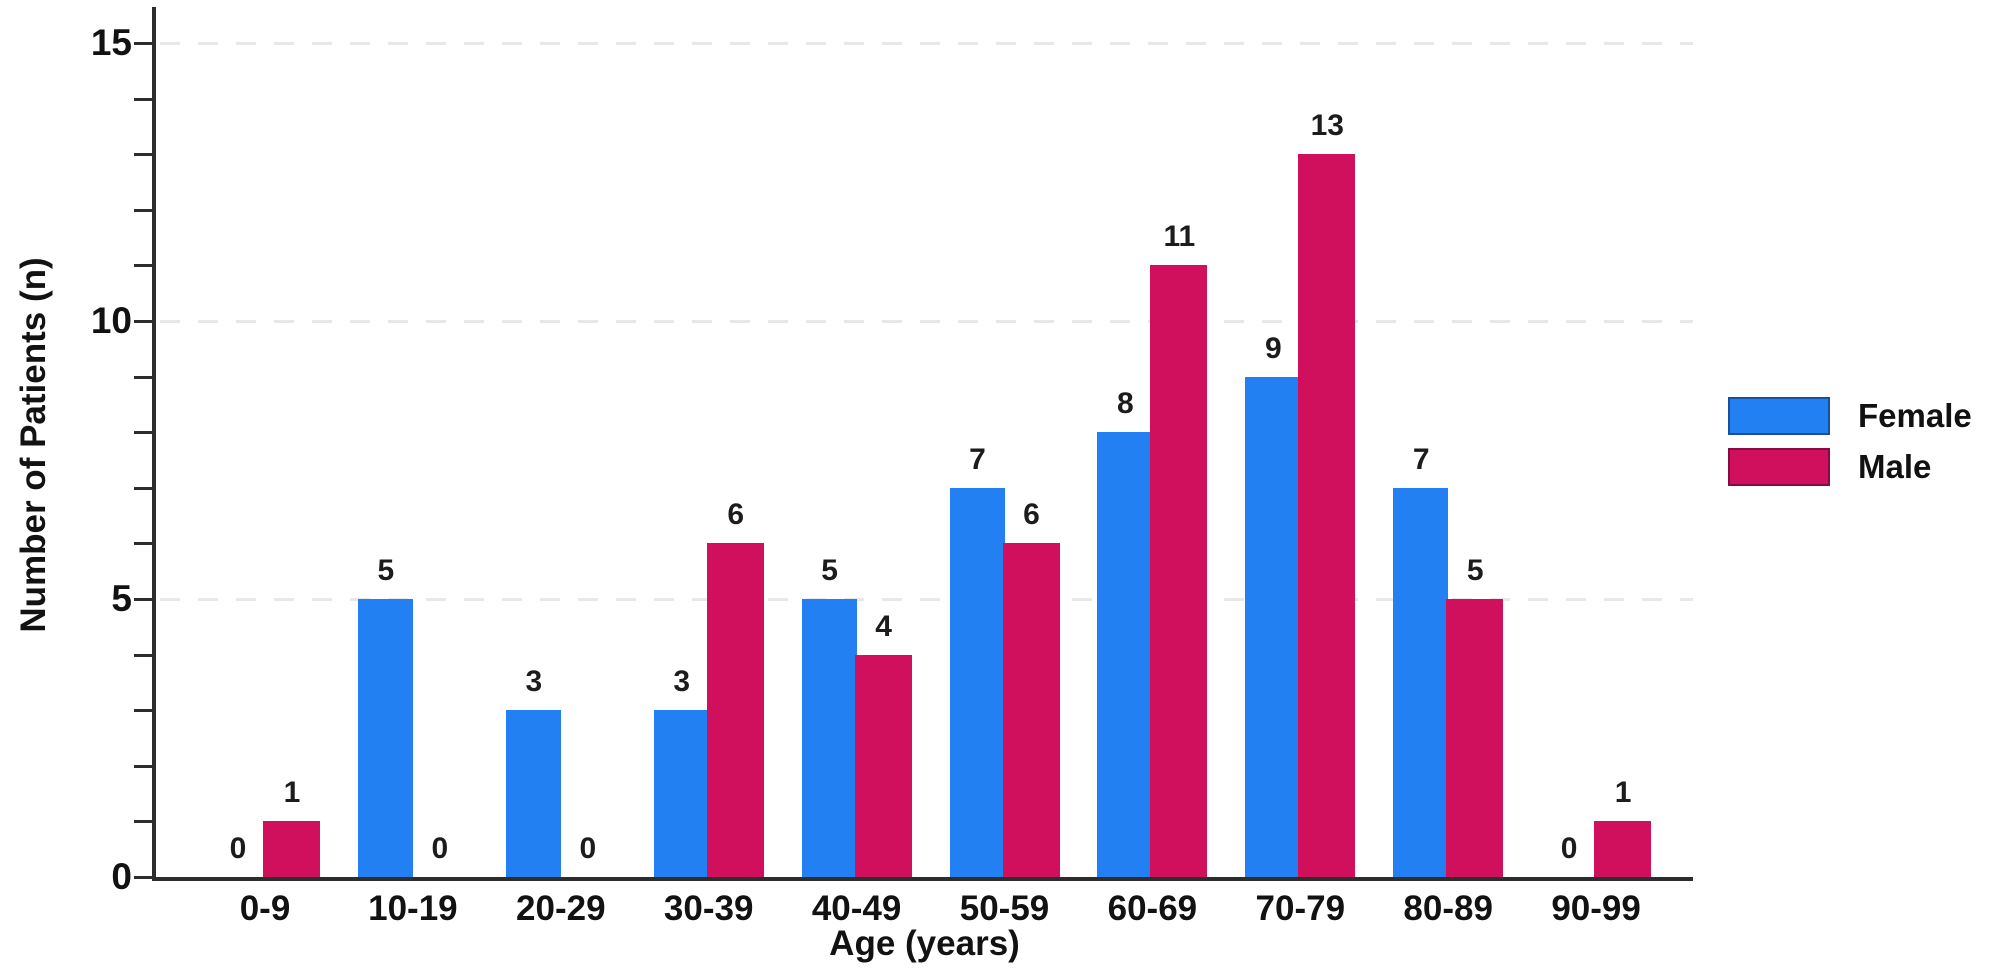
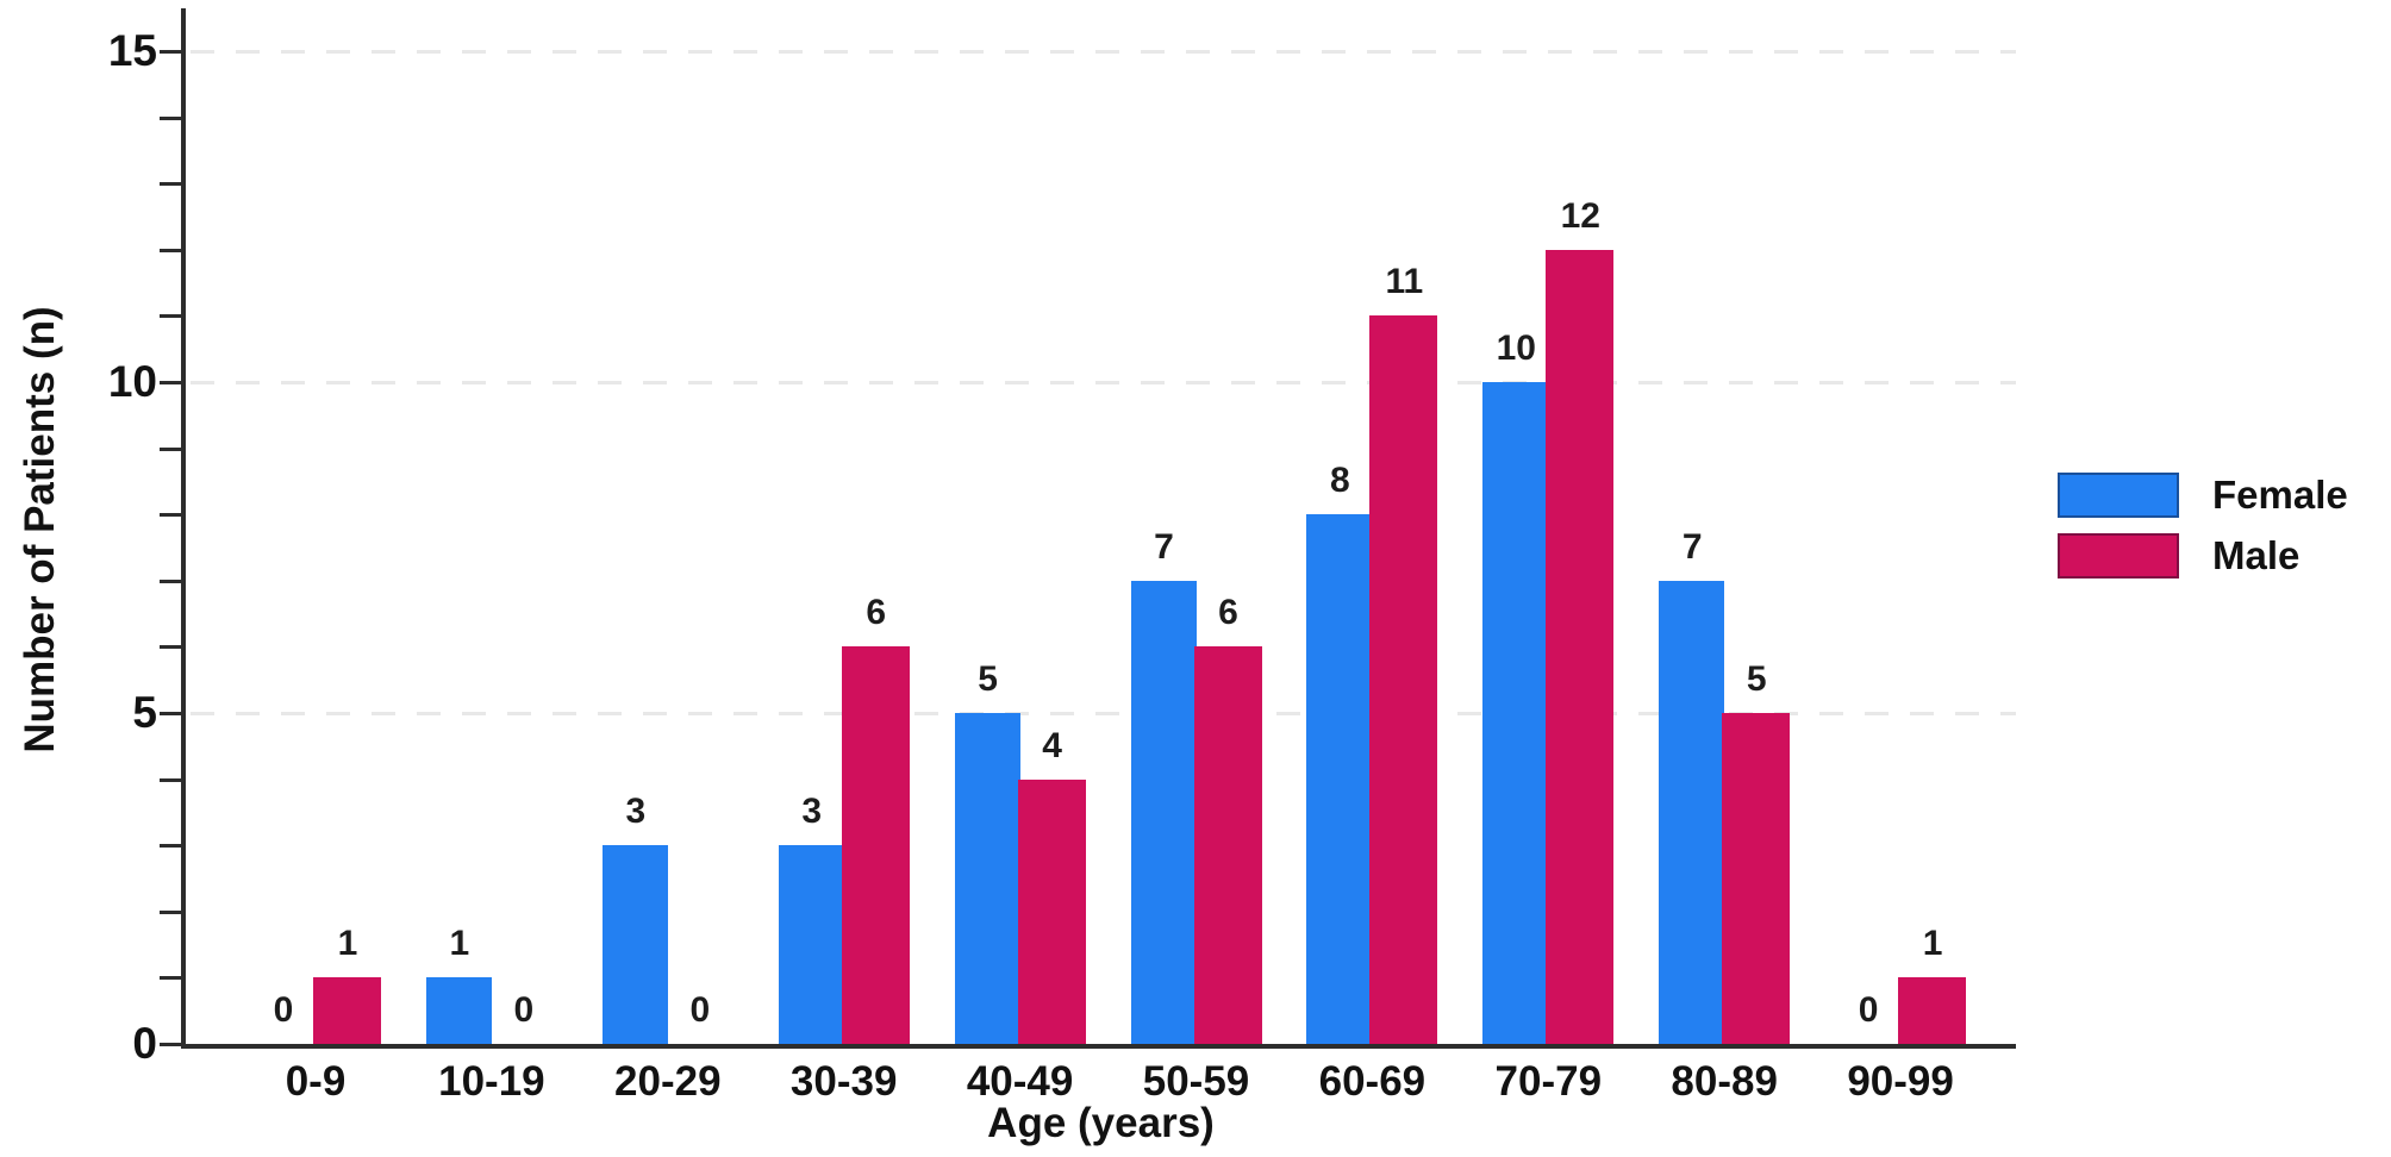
Female/10-19: 5 -> 1
Female/70-79: 9 -> 10
Male/70-79: 13 -> 12
